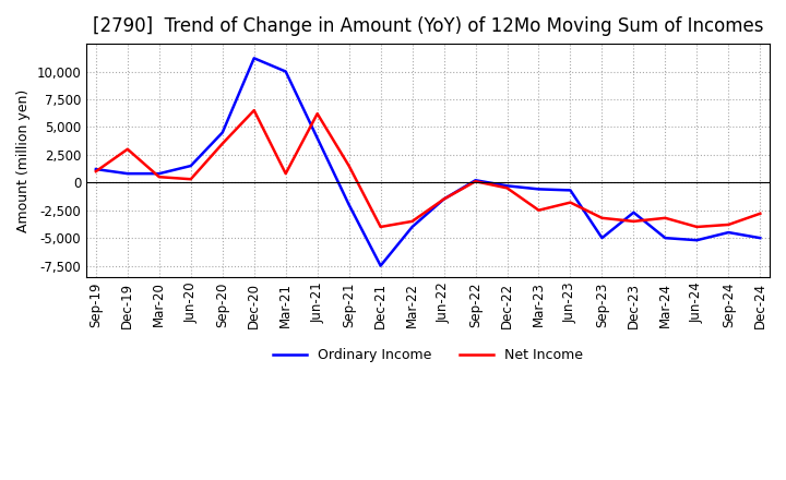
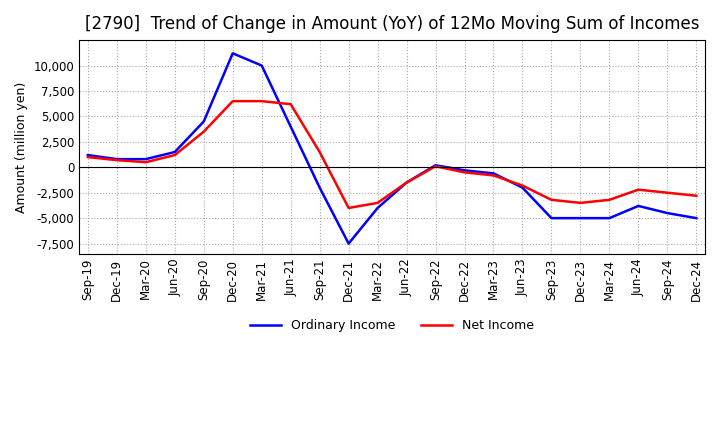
Net Income/Dec-19: 3,000 -> 700
Net Income/Jun-20: 300 -> 1,200
Net Income/Mar-21: 800 -> 6,500
Net Income/Mar-23: -2,500 -> -800
Ordinary Income/Jun-23: -700 -> -2,000
Ordinary Income/Dec-23: -2,700 -> -5,000
Ordinary Income/Jun-24: -5,200 -> -3,800
Net Income/Jun-24: -4,000 -> -2,200
Net Income/Sep-24: -3,800 -> -2,500
